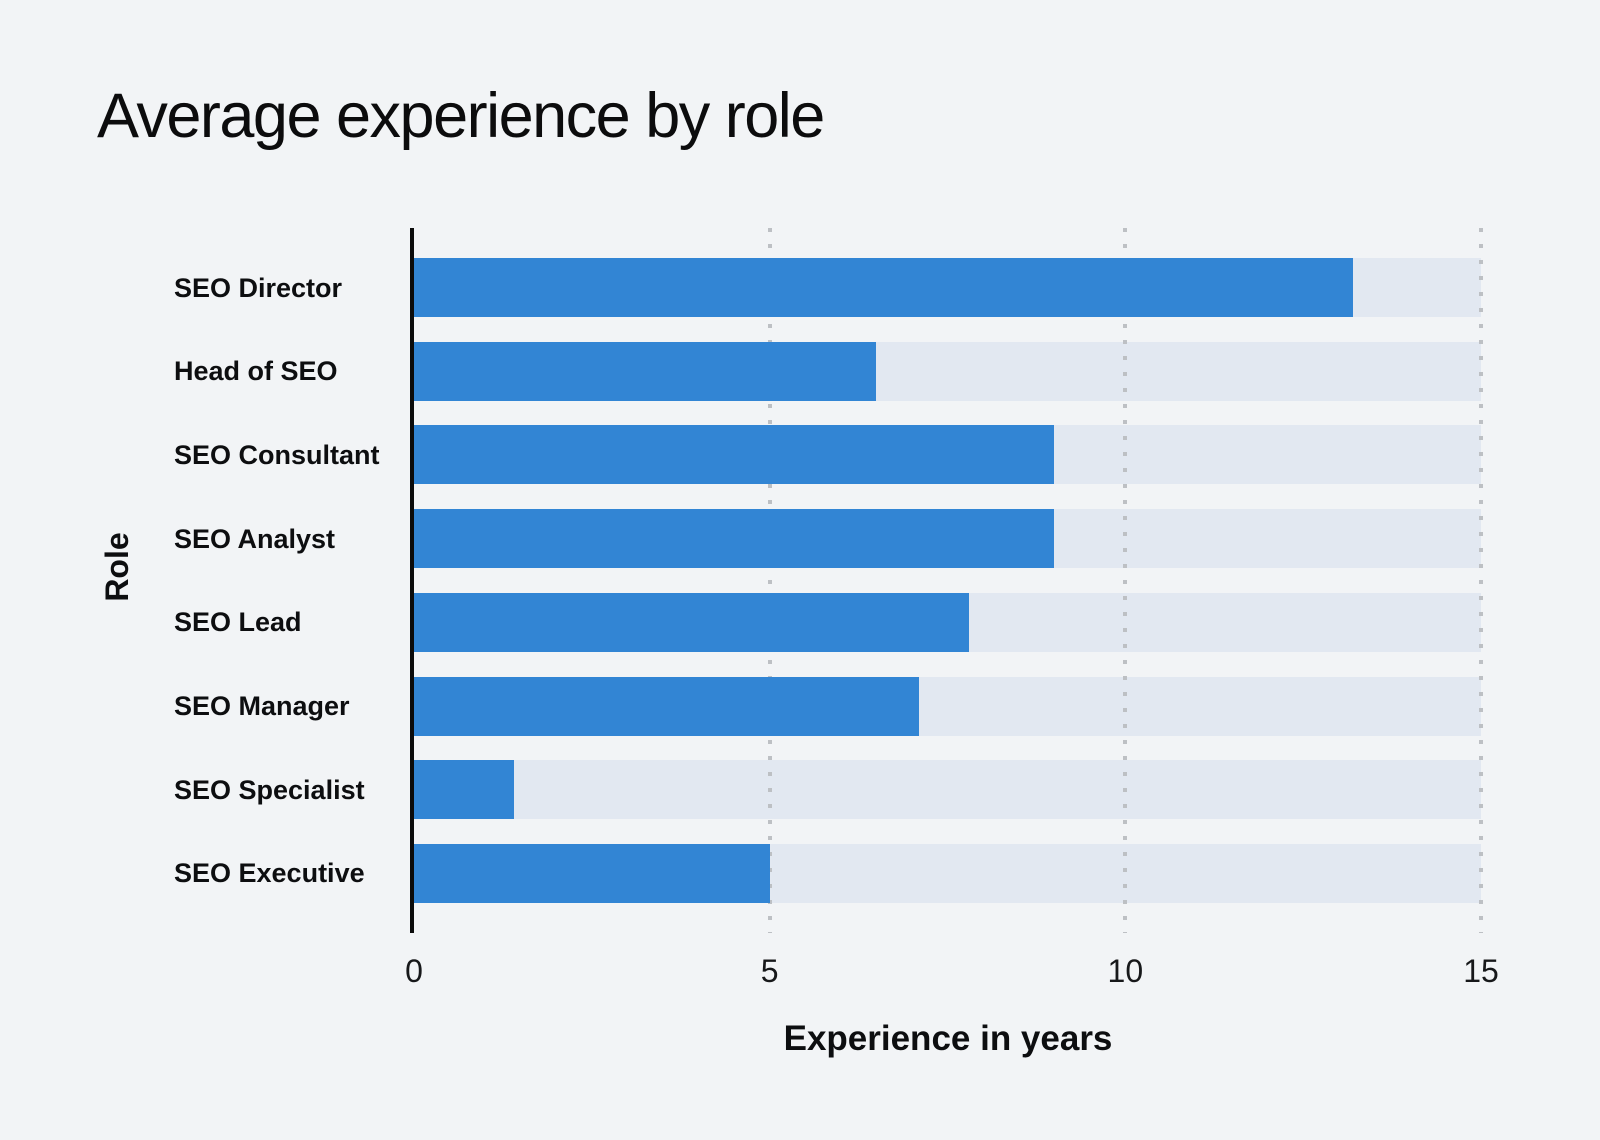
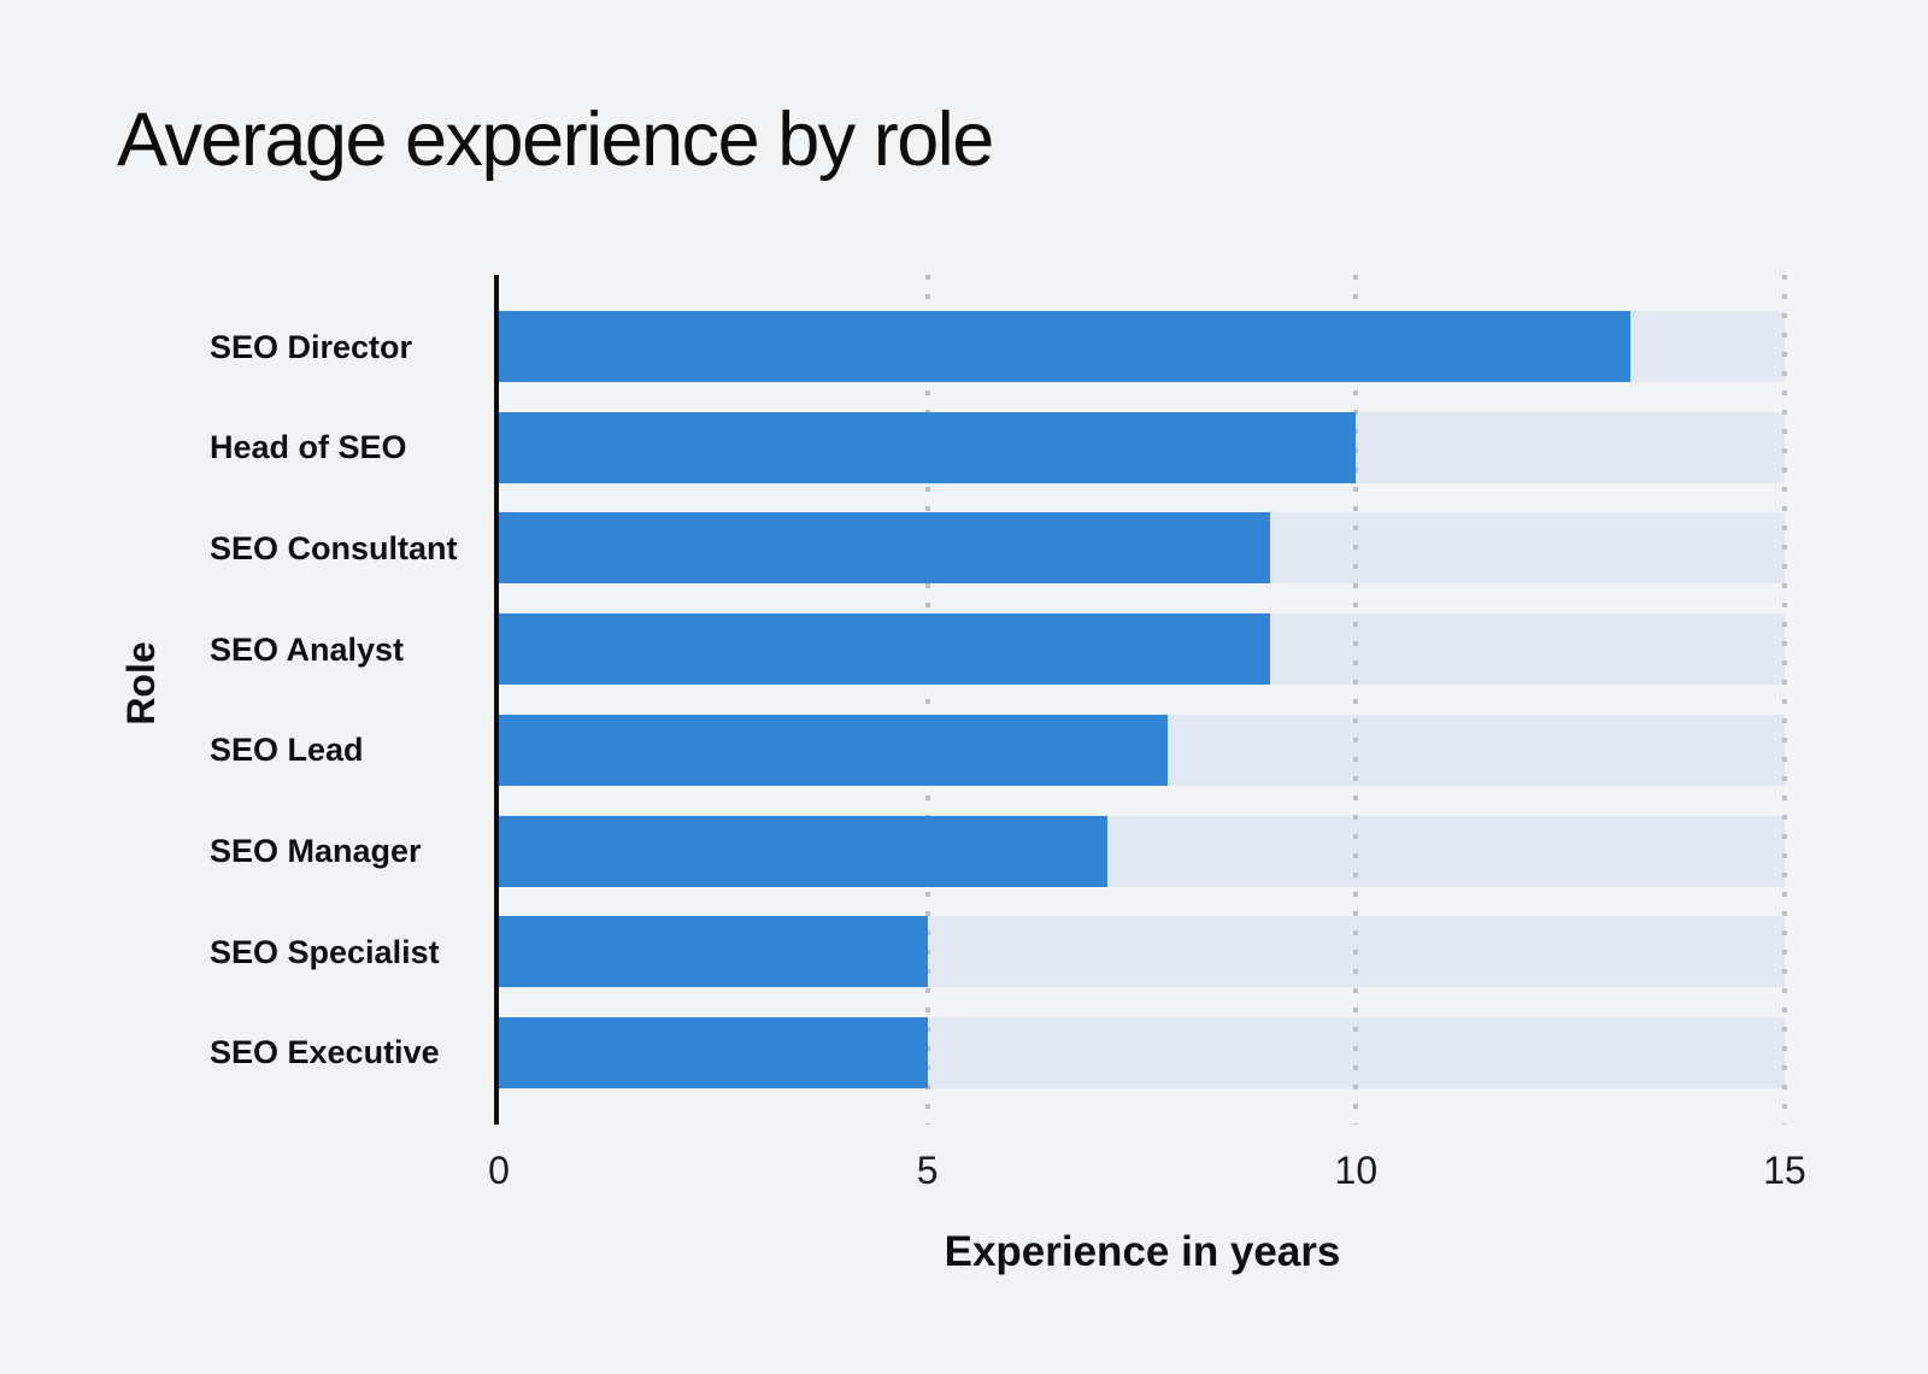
Head of SEO: 6.5 -> 10.0
SEO Specialist: 1.4 -> 5.0
